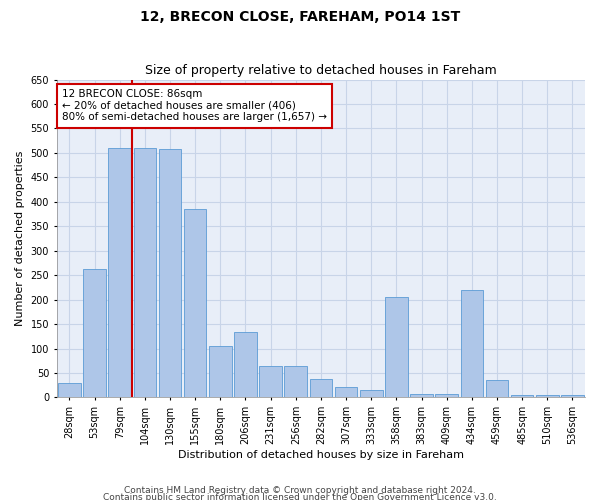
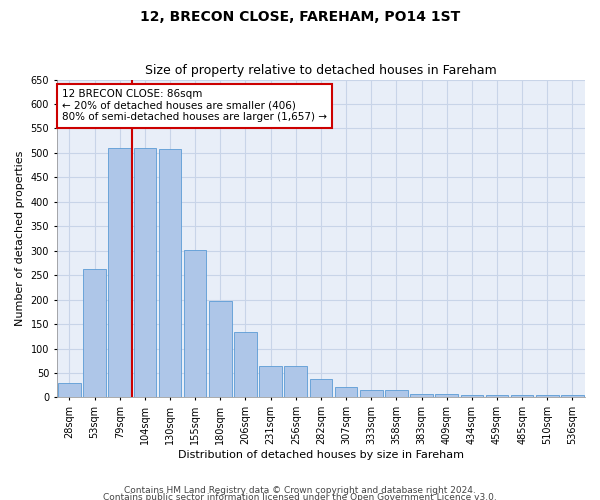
155sqm: 385 -> 302
180sqm: 105 -> 197
358sqm: 205 -> 15
434sqm: 220 -> 5
459sqm: 35 -> 5
